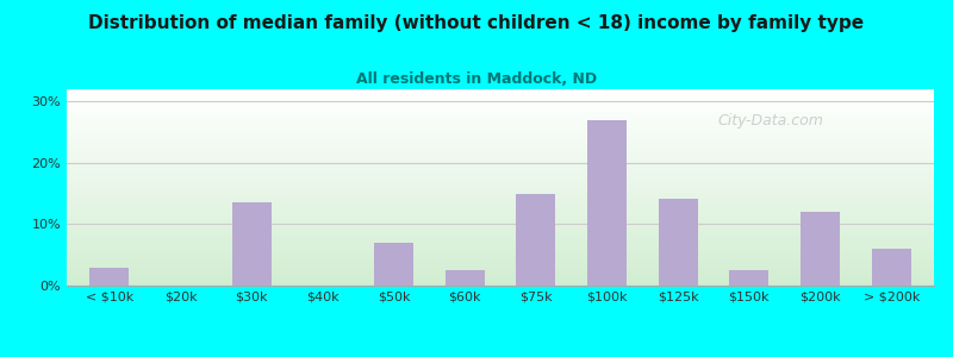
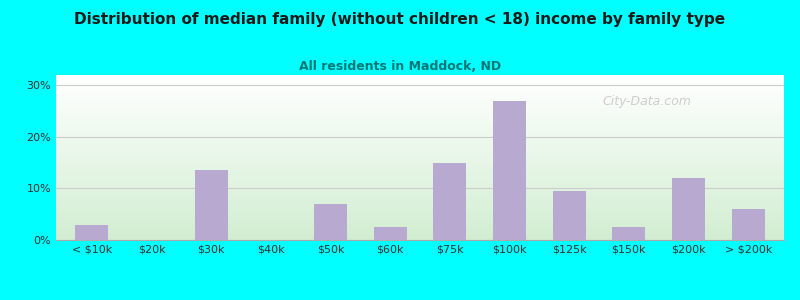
$125k: 14.2% -> 9.5%
